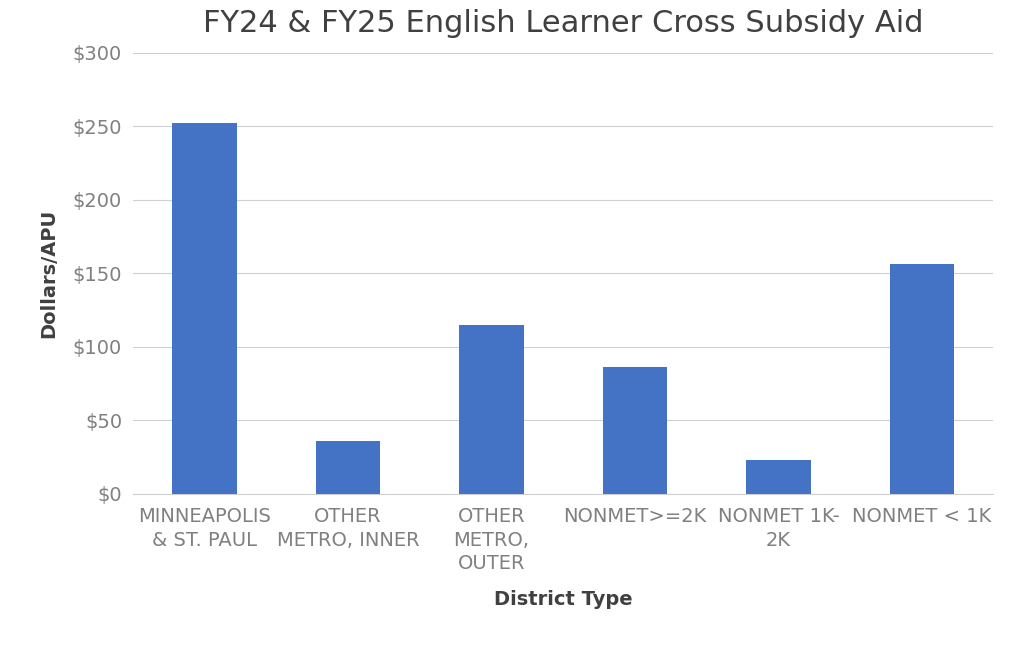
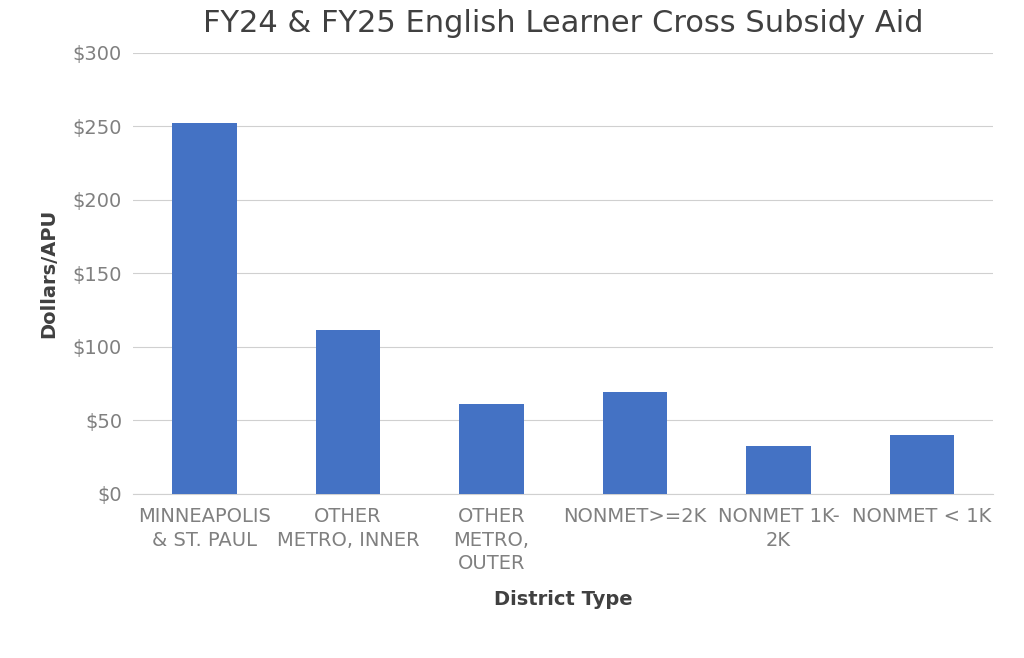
OTHER METRO, INNER: $36 -> $111
OTHER METRO, OUTER: $115 -> $61
NONMET>=2K: $86 -> $69
NONMET 1K- 2K: $23 -> $32
NONMET < 1K: $156 -> $40
